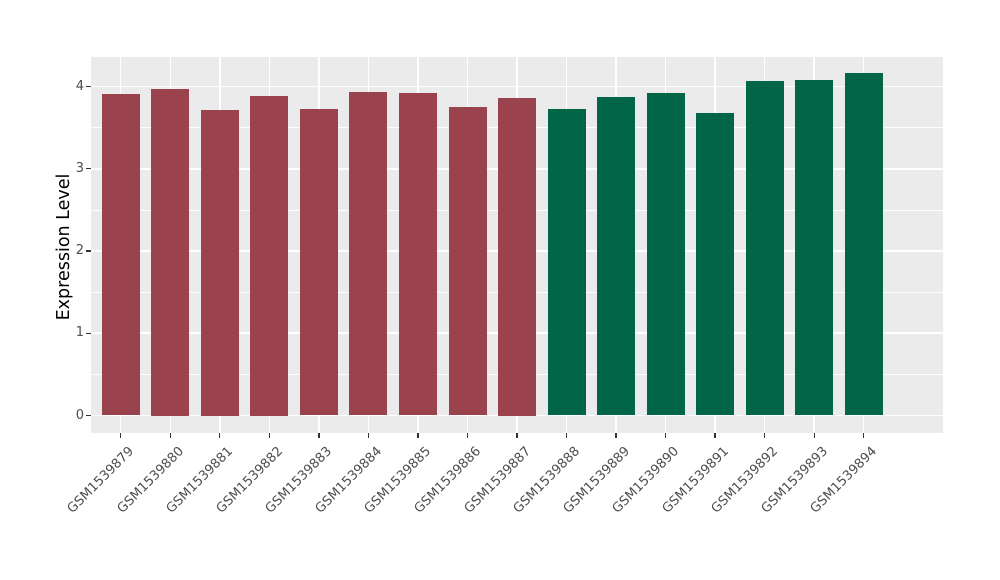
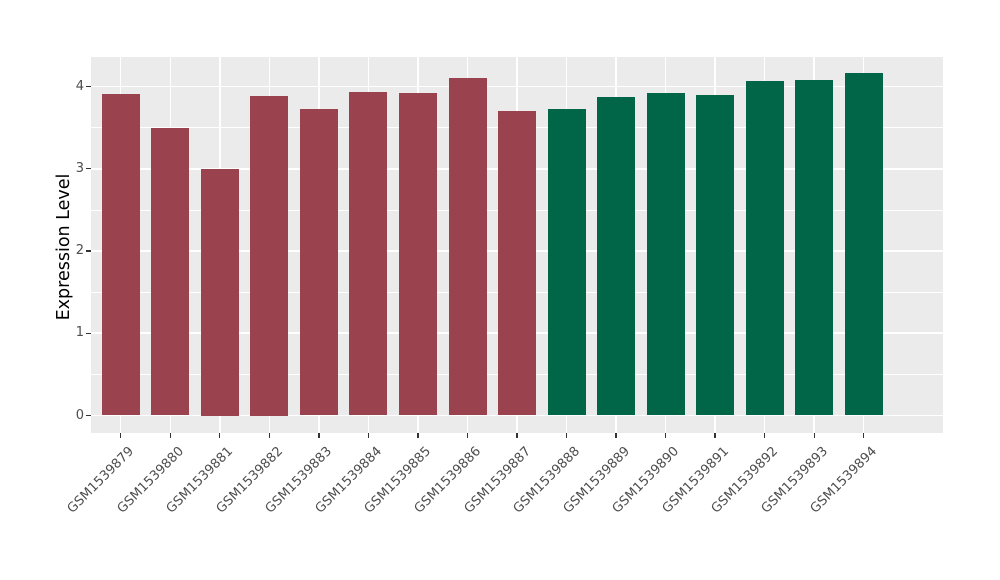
GSM1539880: 4.0 -> 3.5
GSM1539881: 3.7 -> 3.0
GSM1539886: 3.8 -> 4.1
GSM1539887: 3.9 -> 3.7
GSM1539891: 3.7 -> 3.9
